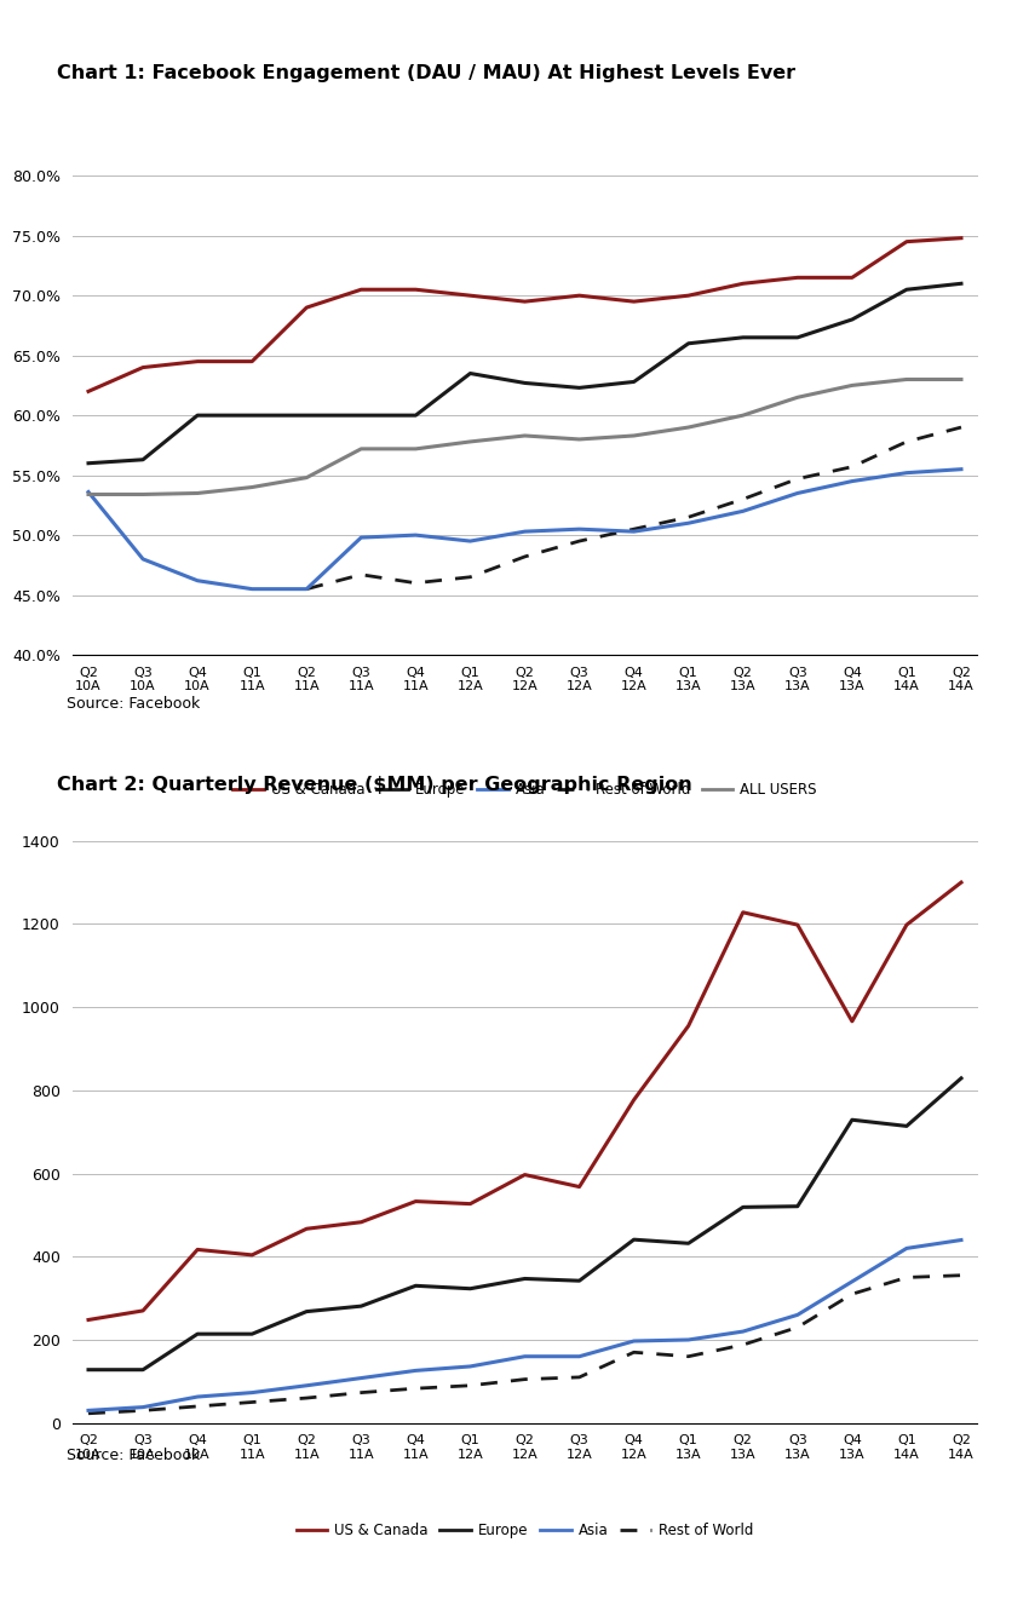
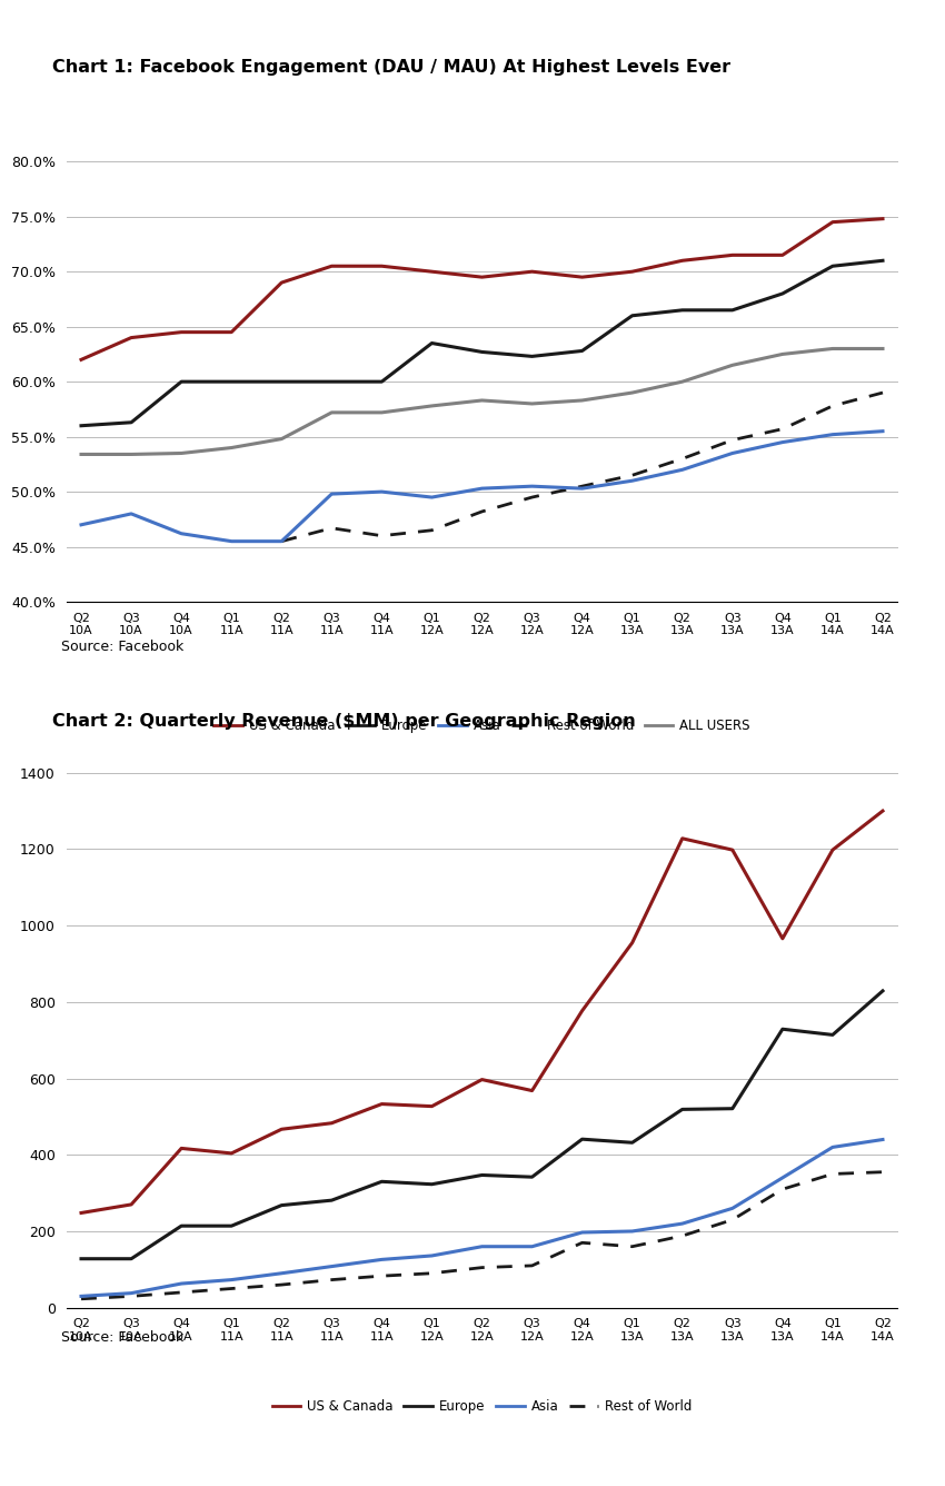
Asia/Q2 10A: 53.6% -> 47.0%
